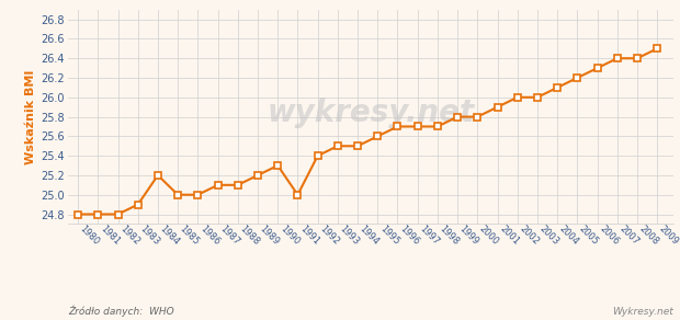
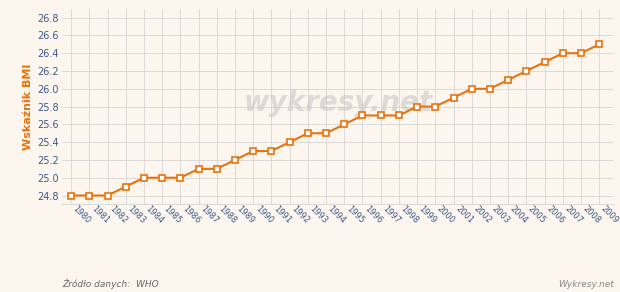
1984: 25.2 -> 25.0
1991: 25.0 -> 25.3
